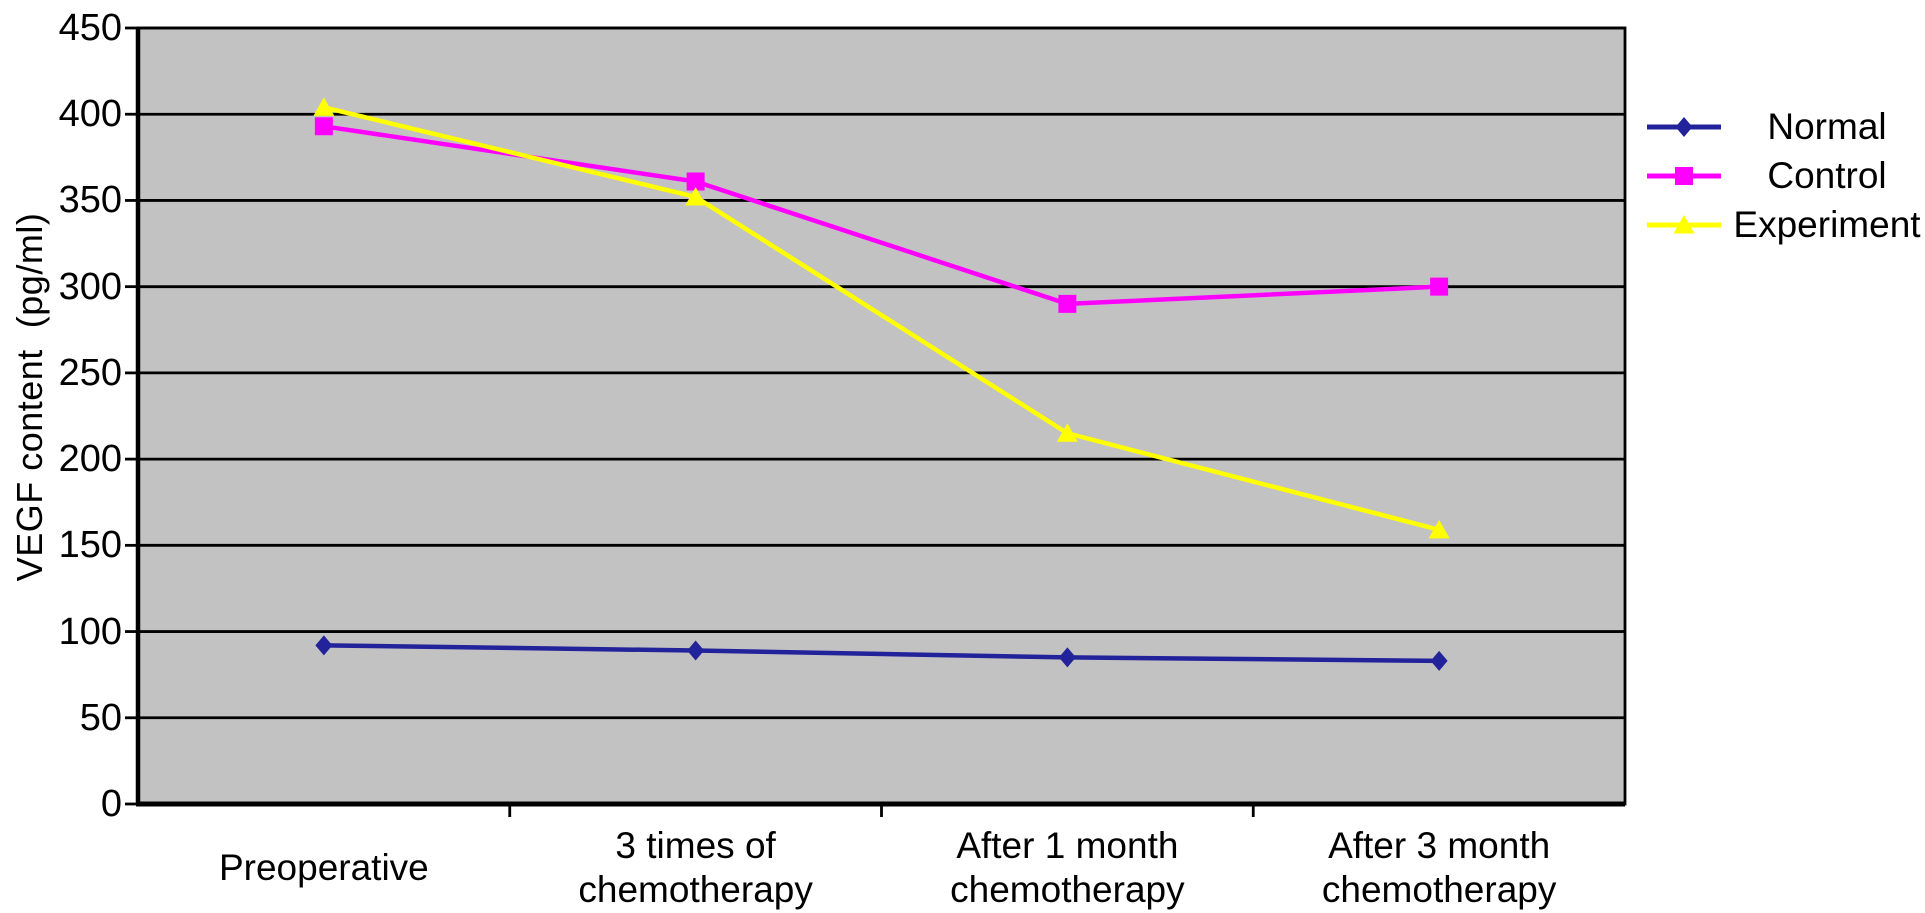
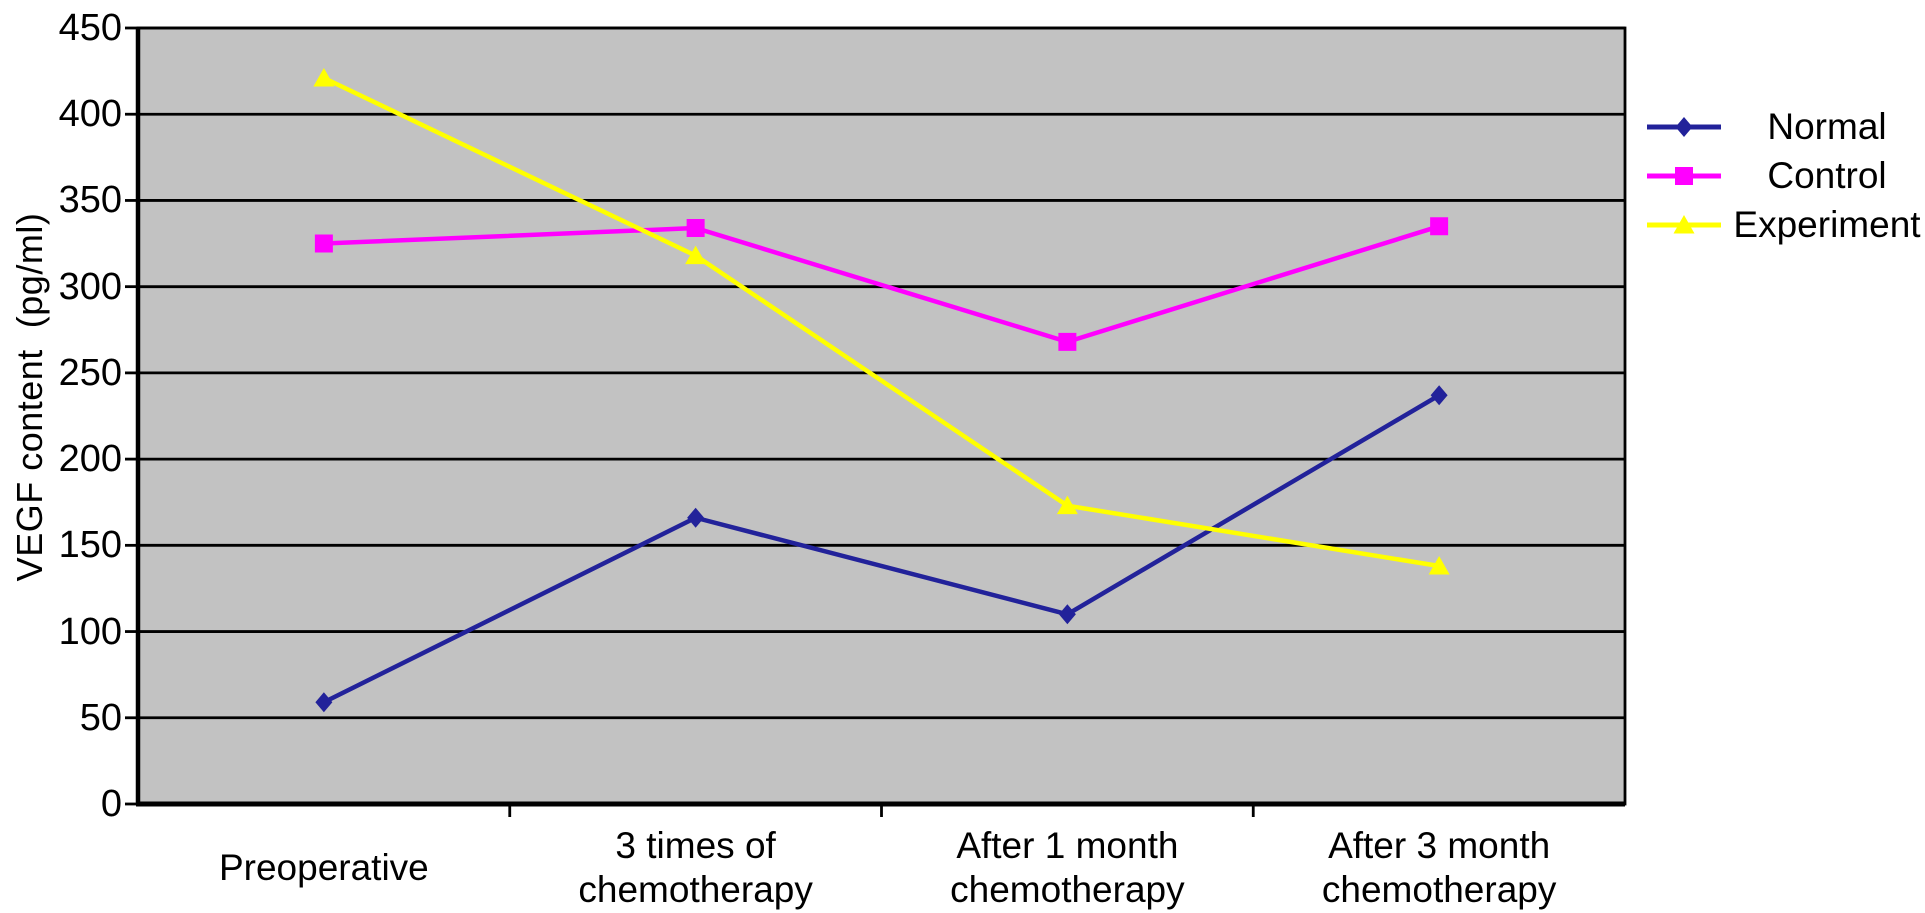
Normal/Preoperative: 92 -> 59
Control/Preoperative: 393 -> 325
Experiment/Preoperative: 404 -> 421
Normal/3 times of chemotherapy: 89 -> 166
Control/3 times of chemotherapy: 361 -> 334
Experiment/3 times of chemotherapy: 352 -> 318
Normal/After 1 month chemotherapy: 85 -> 110
Control/After 1 month chemotherapy: 290 -> 268
Experiment/After 1 month chemotherapy: 215 -> 173
Normal/After 3 month chemotherapy: 83 -> 237
Control/After 3 month chemotherapy: 300 -> 335
Experiment/After 3 month chemotherapy: 159 -> 138
